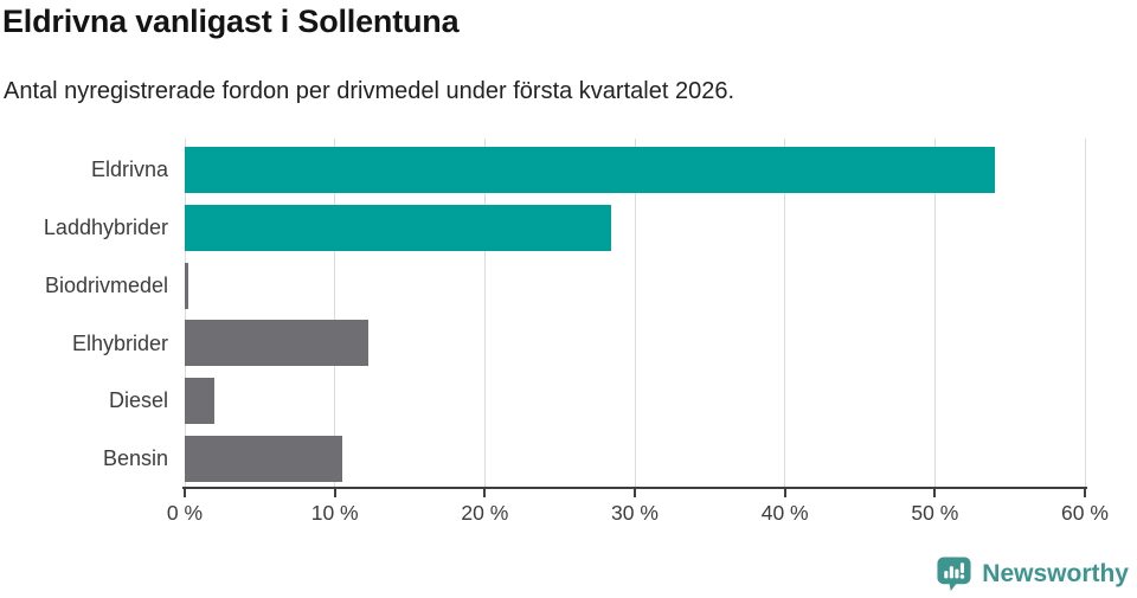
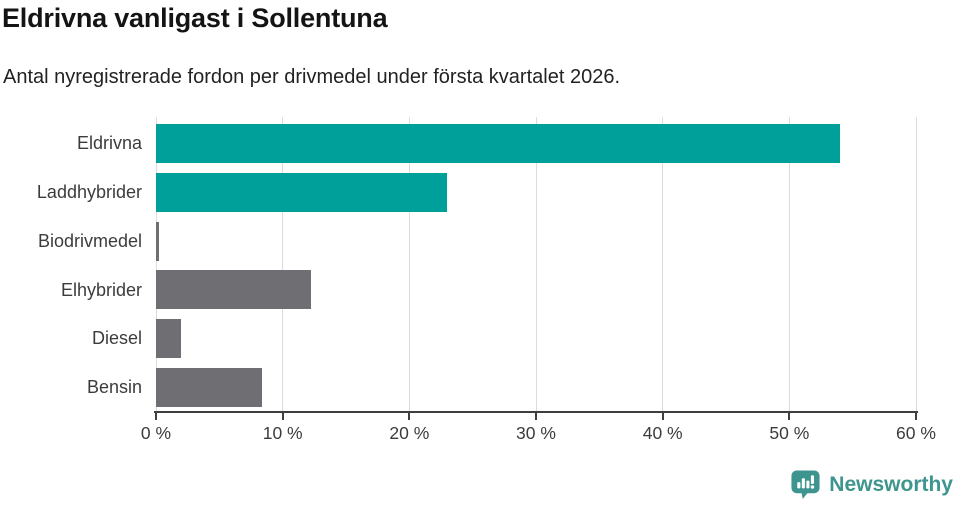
Laddhybrider: 28.4% -> 23.0%
Bensin: 10.5% -> 8.4%
